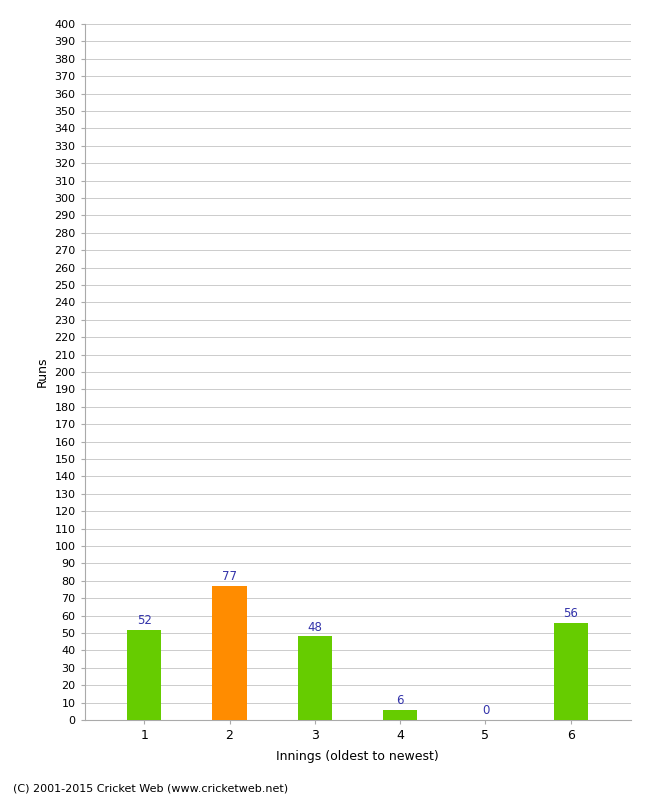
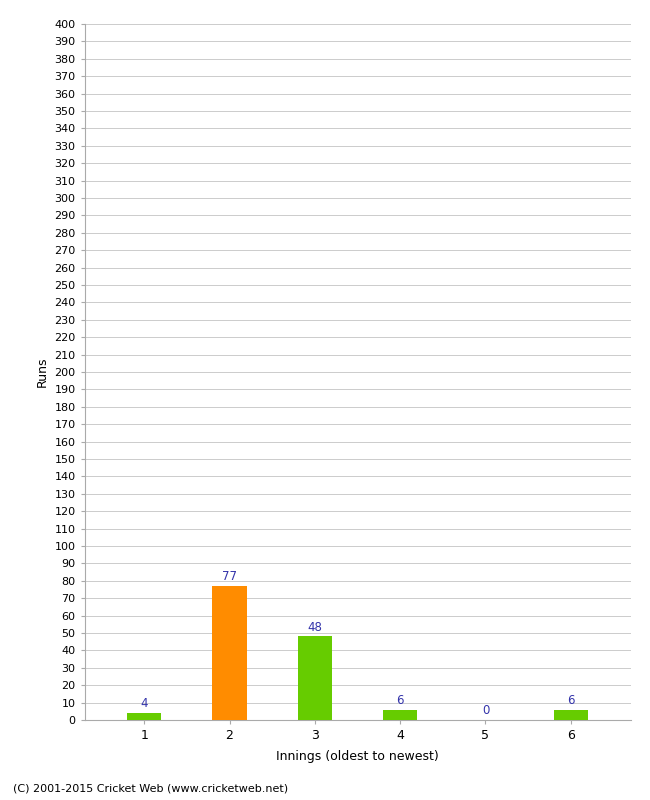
1: 52 -> 4
6: 56 -> 6
